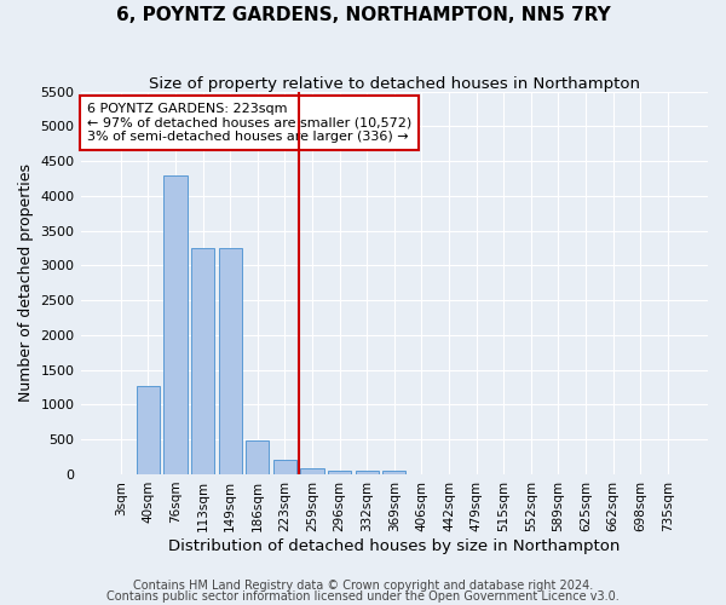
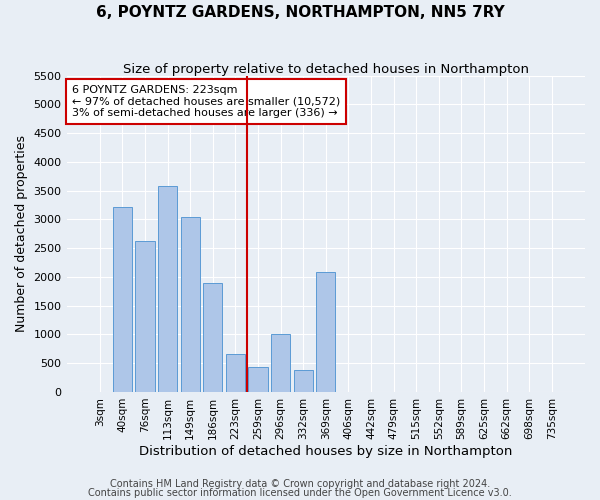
40sqm: 1260 -> 3220
76sqm: 4300 -> 2620
113sqm: 3250 -> 3580
149sqm: 3250 -> 3040
186sqm: 490 -> 1900
223sqm: 200 -> 660
259sqm: 80 -> 440
296sqm: 60 -> 1000
332sqm: 50 -> 380
369sqm: 60 -> 2080
